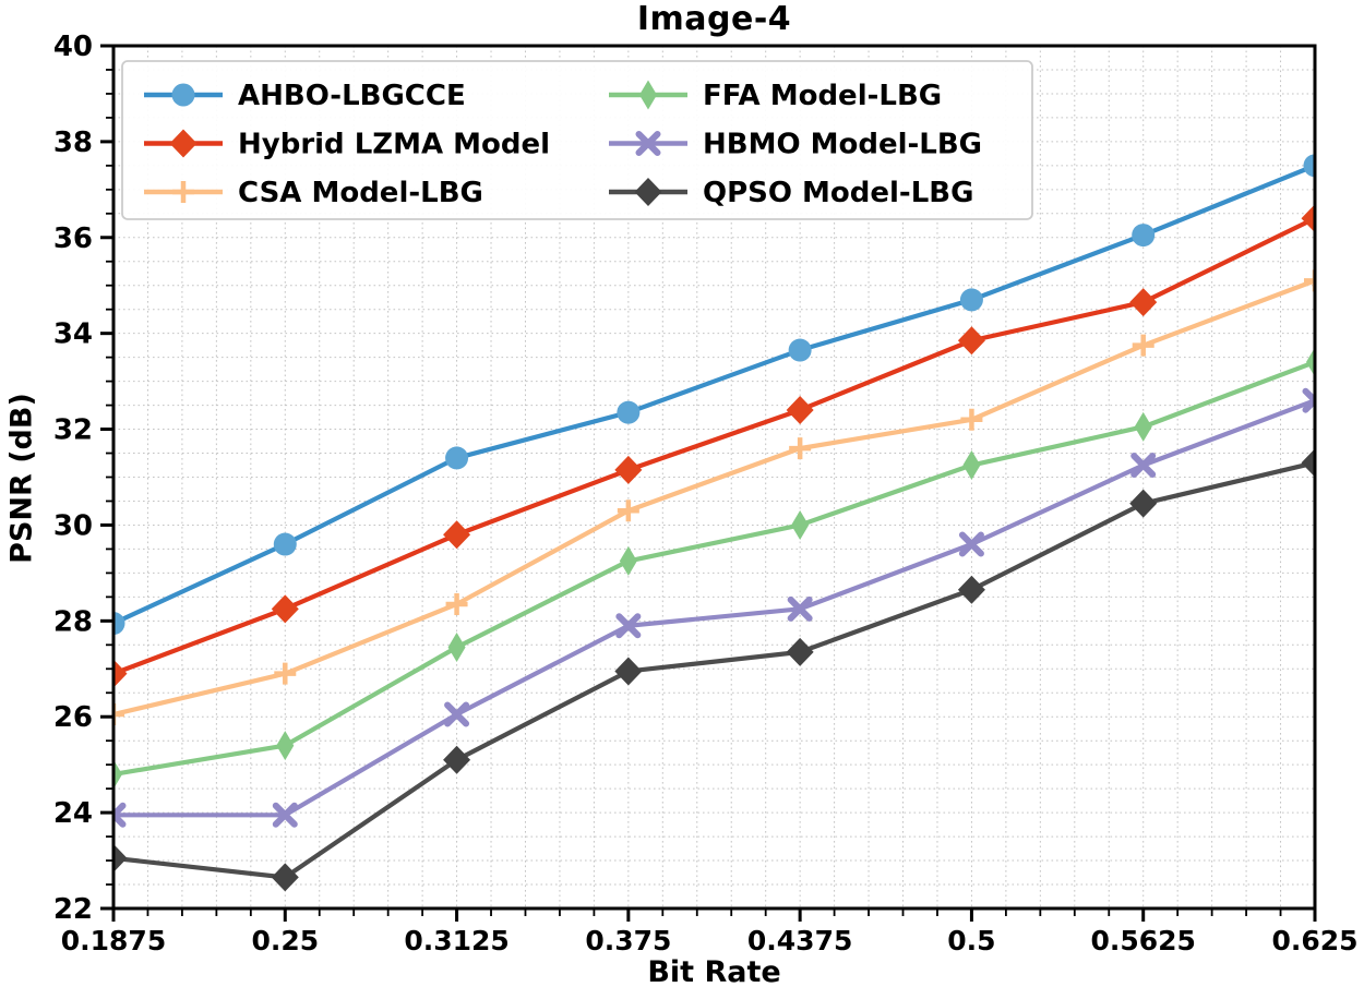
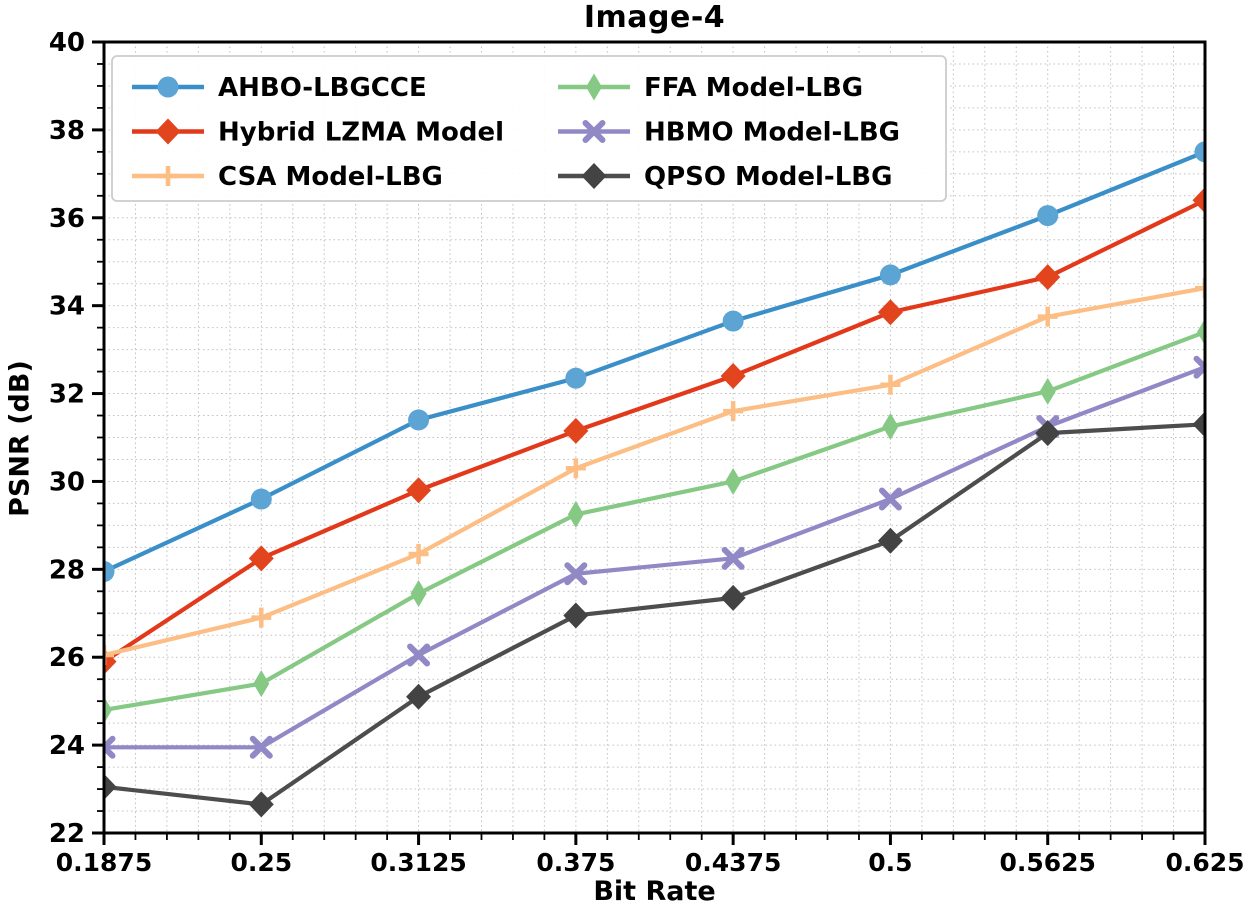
Hybrid LZMA Model/0.1875: 26.9 -> 25.9
QPSO Model-LBG/0.5625: 30.4 -> 31.1
CSA Model-LBG/0.625: 35.1 -> 34.4
